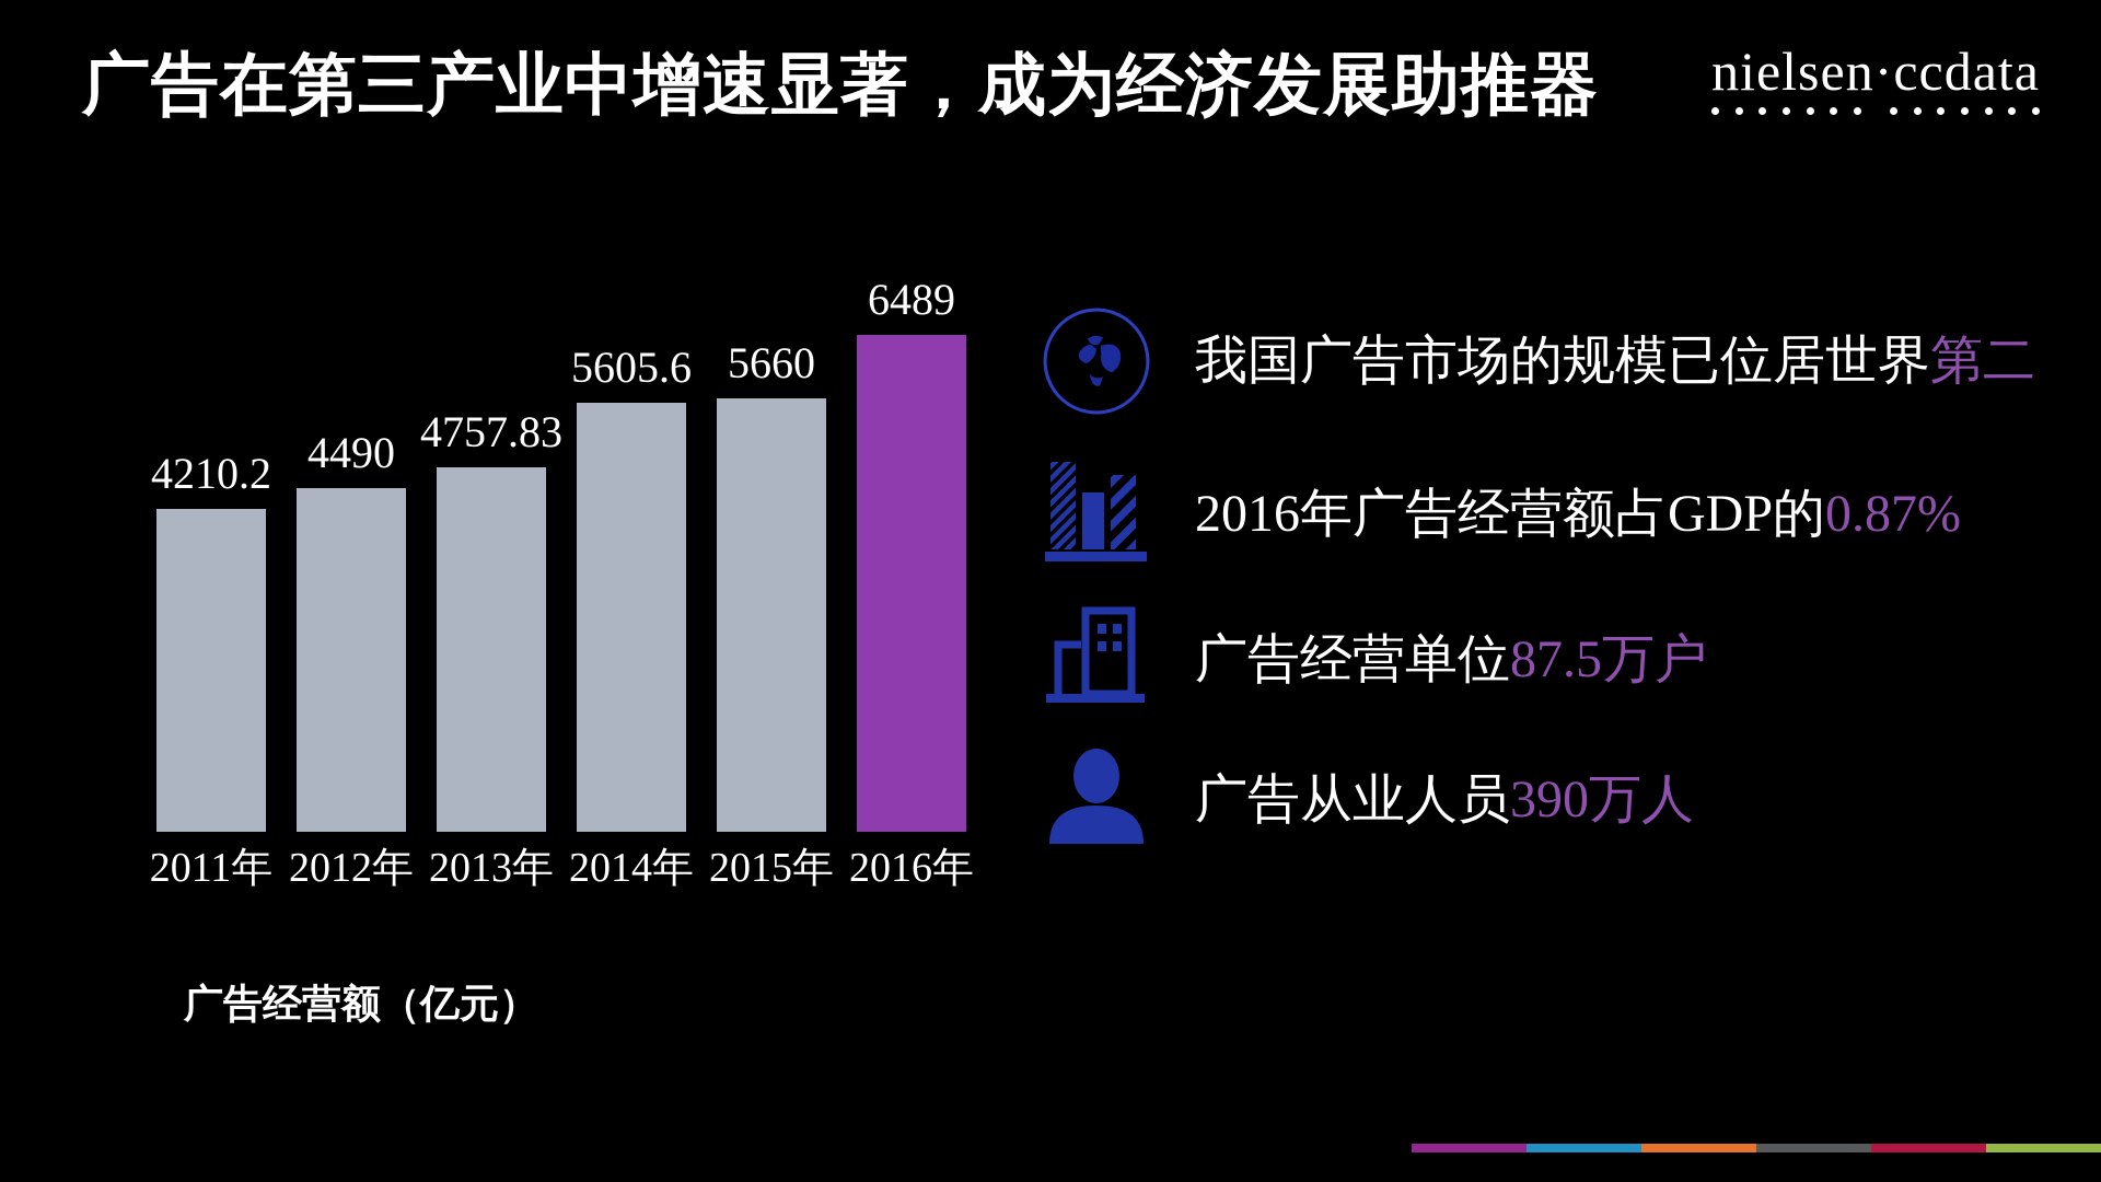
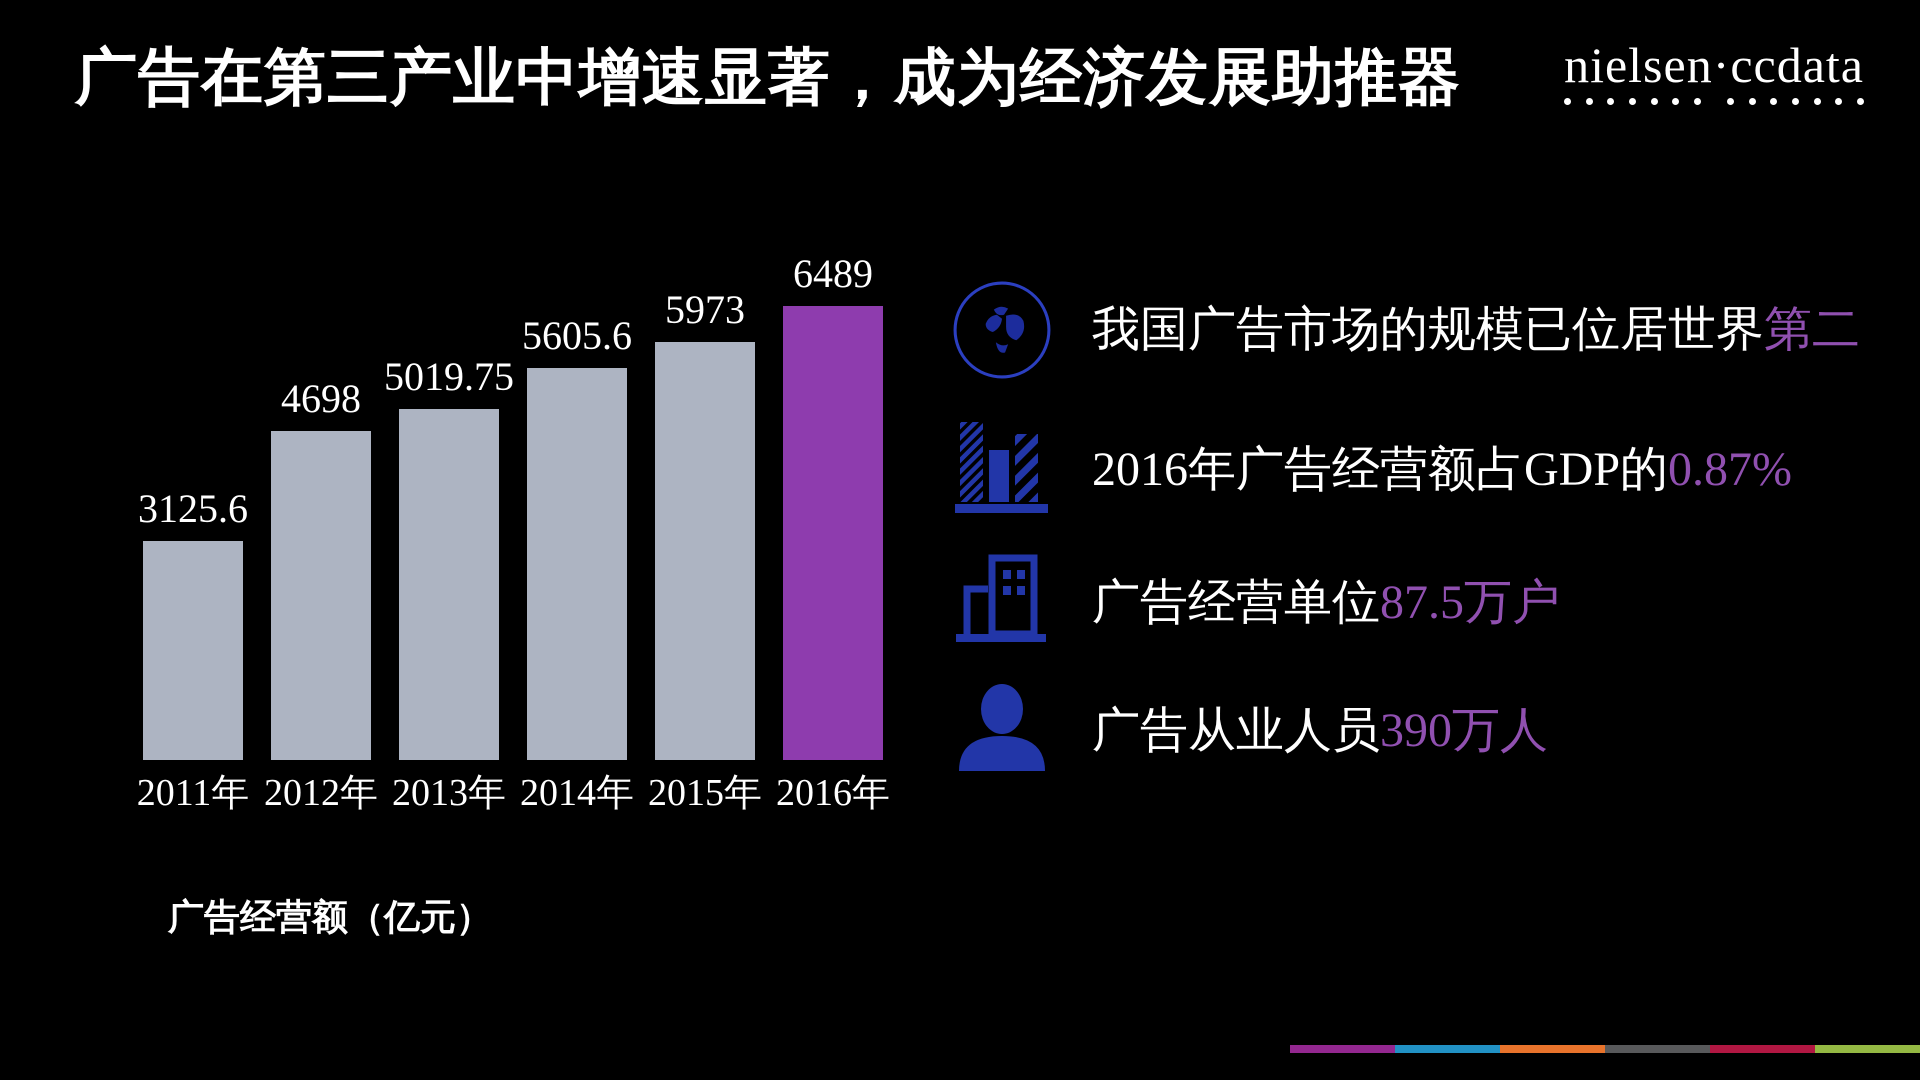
2011年: 4210.2 -> 3125.6
2012年: 4490 -> 4698
2013年: 4757.83 -> 5019.75
2015年: 5660 -> 5973
